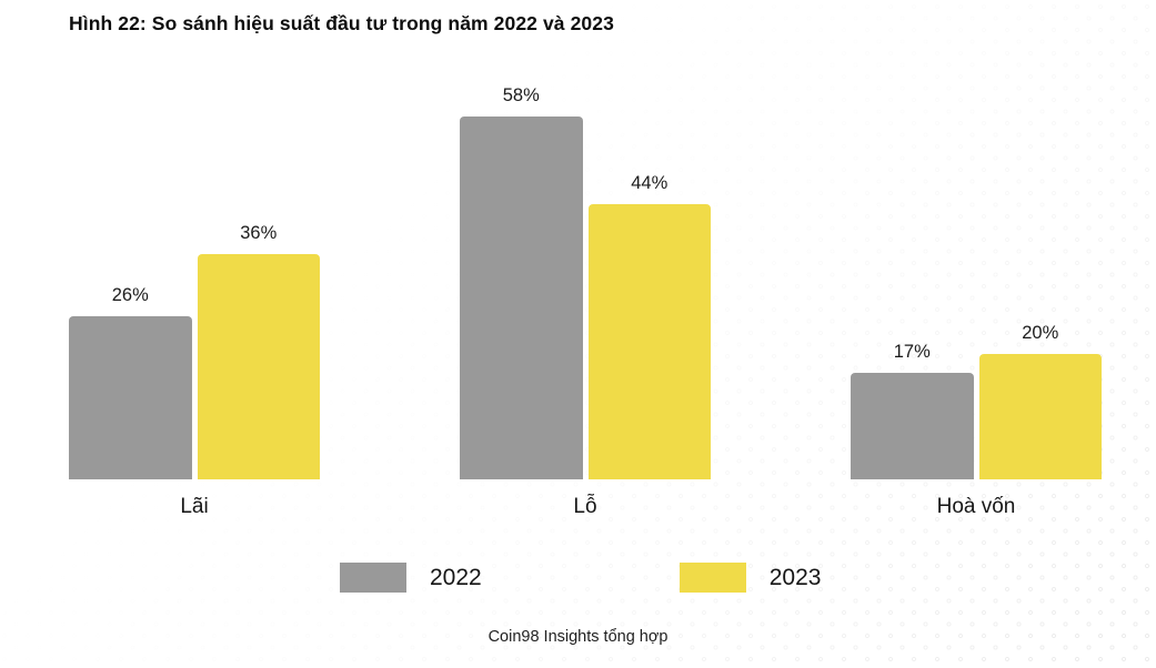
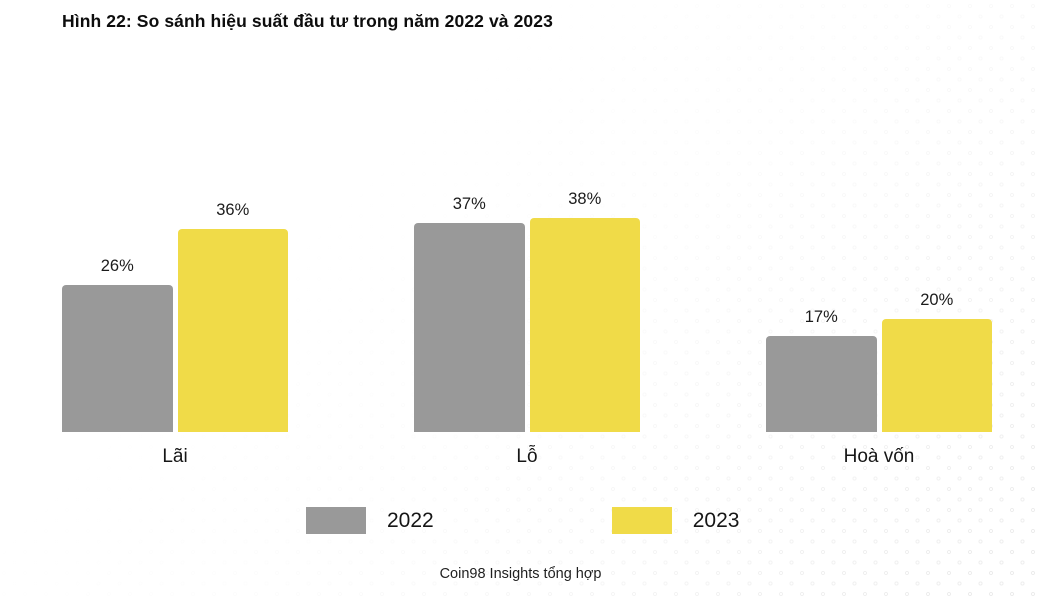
2022/Lỗ: 58% -> 37%
2023/Lỗ: 44% -> 38%
